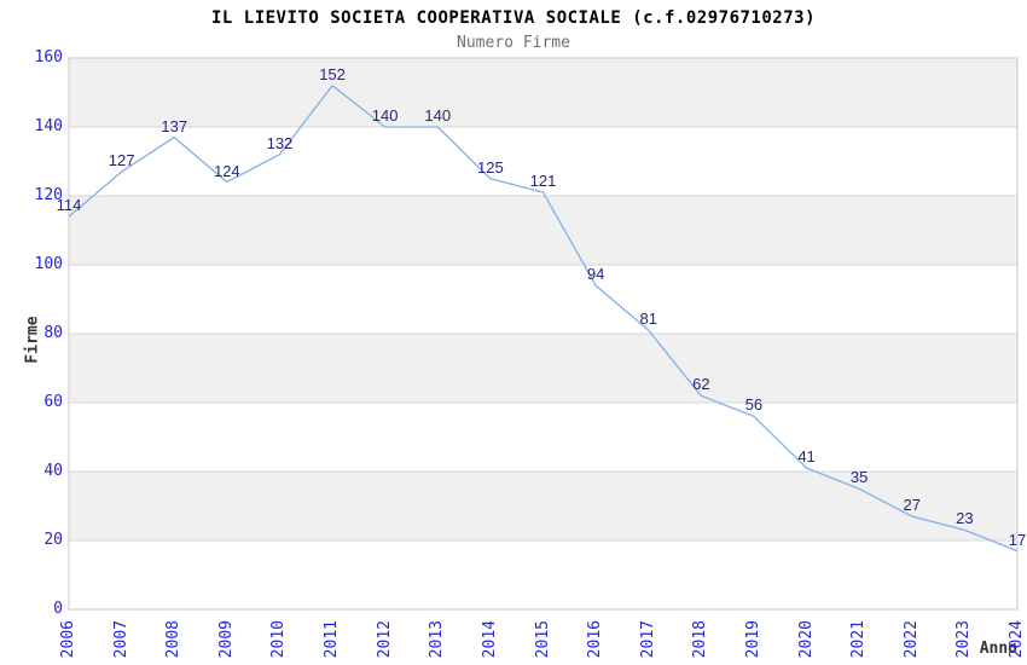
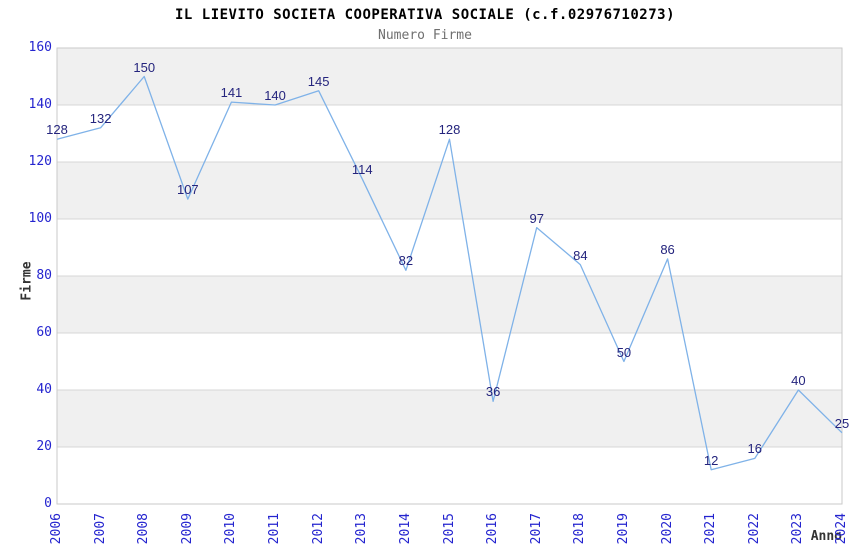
2006: 114 -> 128
2007: 127 -> 132
2008: 137 -> 150
2009: 124 -> 107
2010: 132 -> 141
2011: 152 -> 140
2012: 140 -> 145
2013: 140 -> 114
2014: 125 -> 82
2015: 121 -> 128
2016: 94 -> 36
2017: 81 -> 97
2018: 62 -> 84
2019: 56 -> 50
2020: 41 -> 86
2021: 35 -> 12
2022: 27 -> 16
2023: 23 -> 40
2024: 17 -> 25
